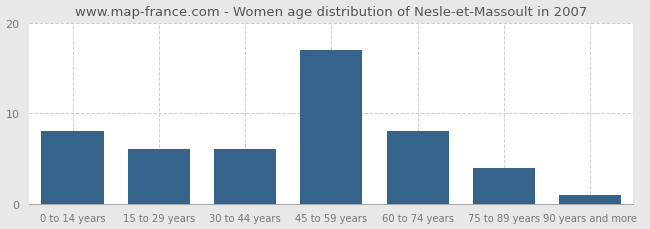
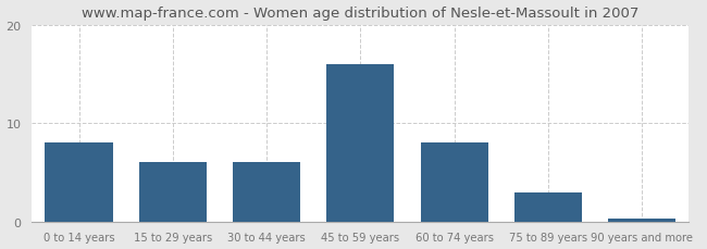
45 to 59 years: 17.0 -> 16.0
75 to 89 years: 4.0 -> 3.0
90 years and more: 1.0 -> 0.3
